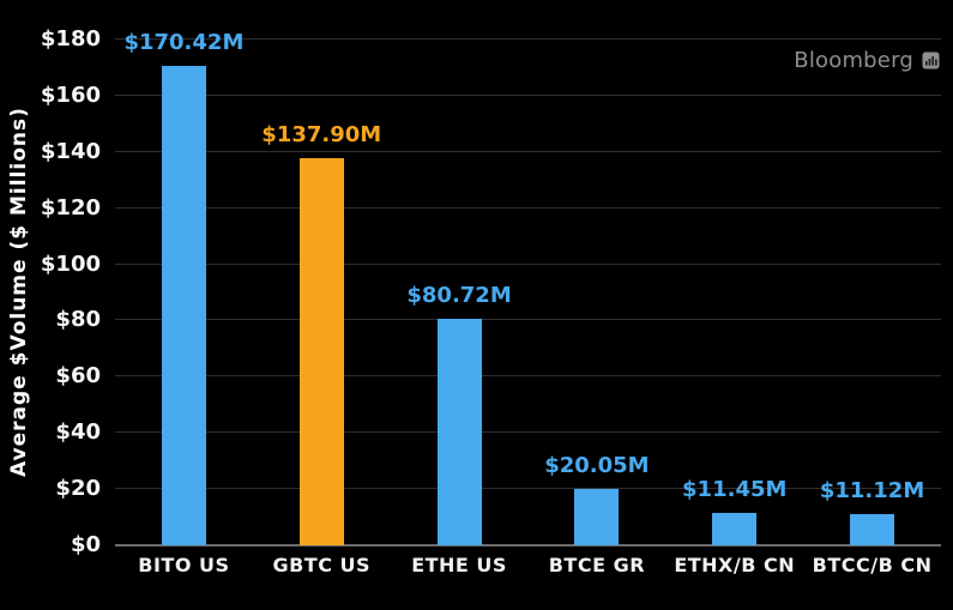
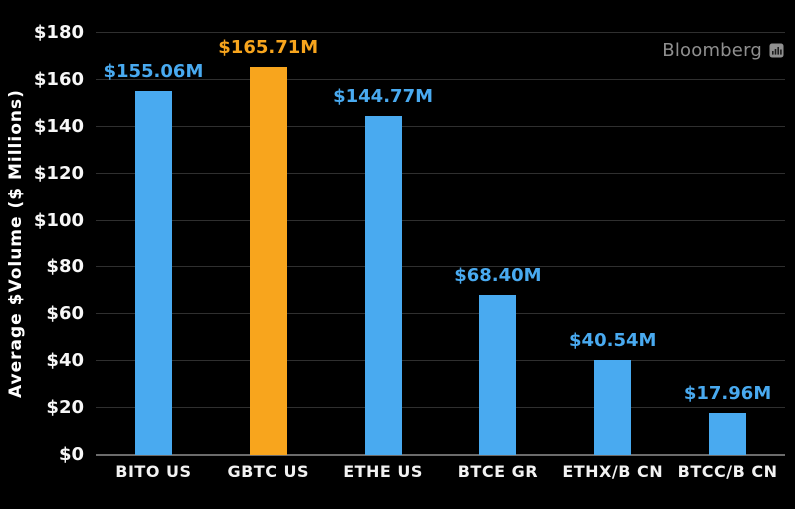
BITO US: $170.42M -> $155.06M
GBTC US: $137.90M -> $165.71M
ETHE US: $80.72M -> $144.77M
BTCE GR: $20.05M -> $68.40M
ETHX/B CN: $11.45M -> $40.54M
BTCC/B CN: $11.12M -> $17.96M
